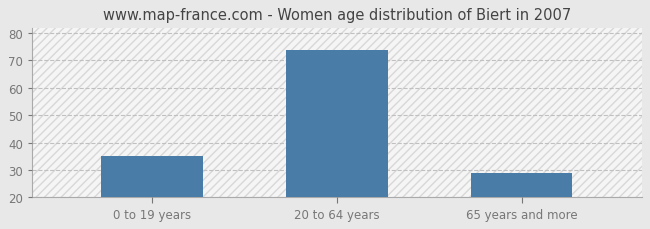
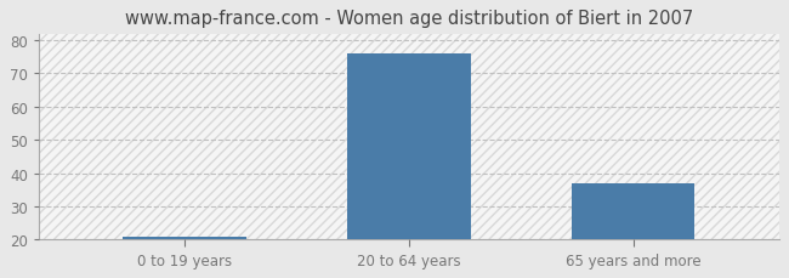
0 to 19 years: 35 -> 21
20 to 64 years: 74 -> 76
65 years and more: 29 -> 37
